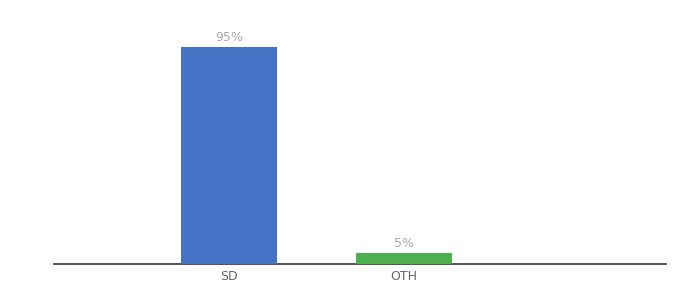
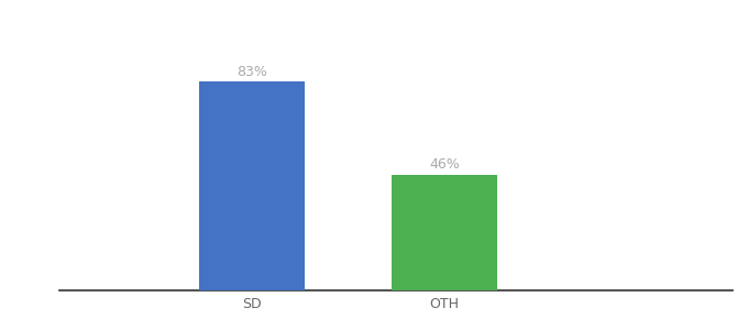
SD: 95% -> 83%
OTH: 5% -> 46%
